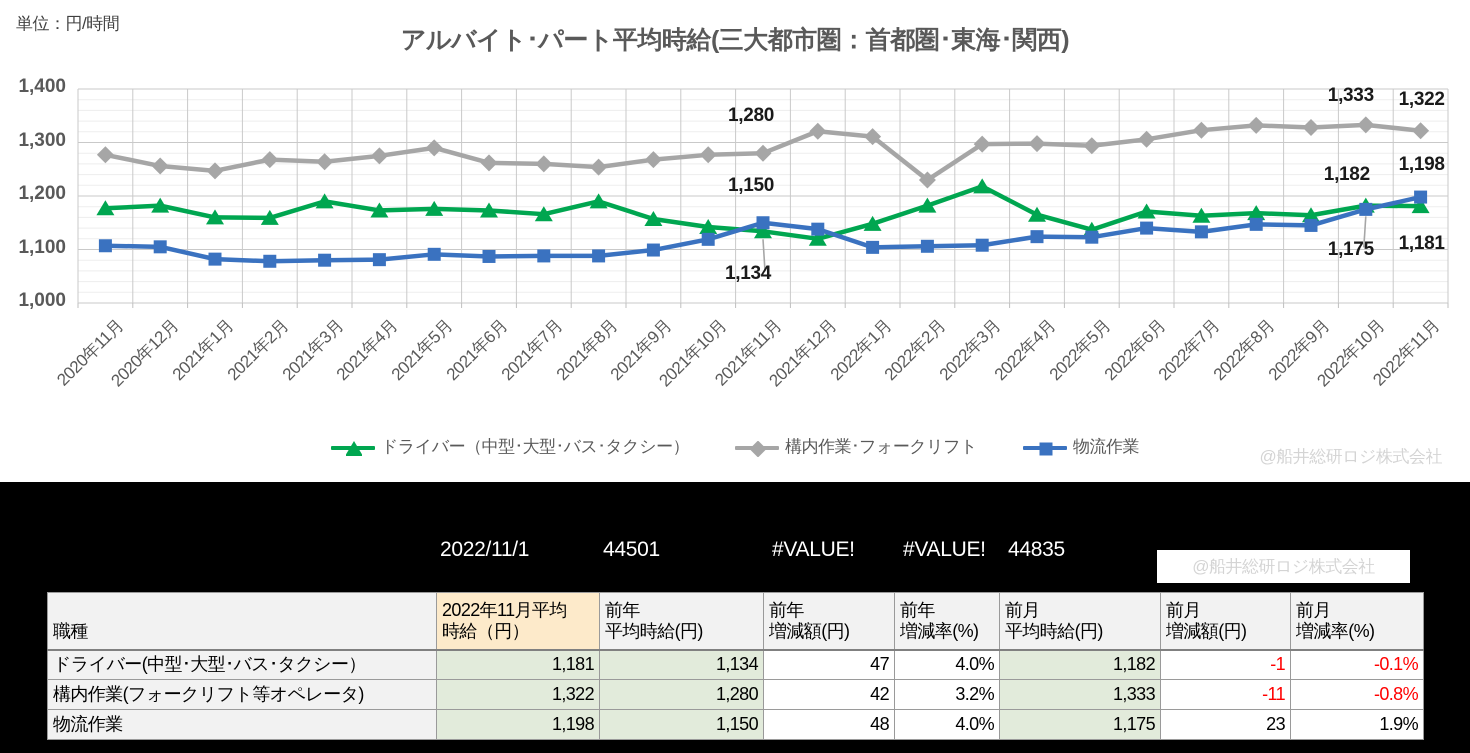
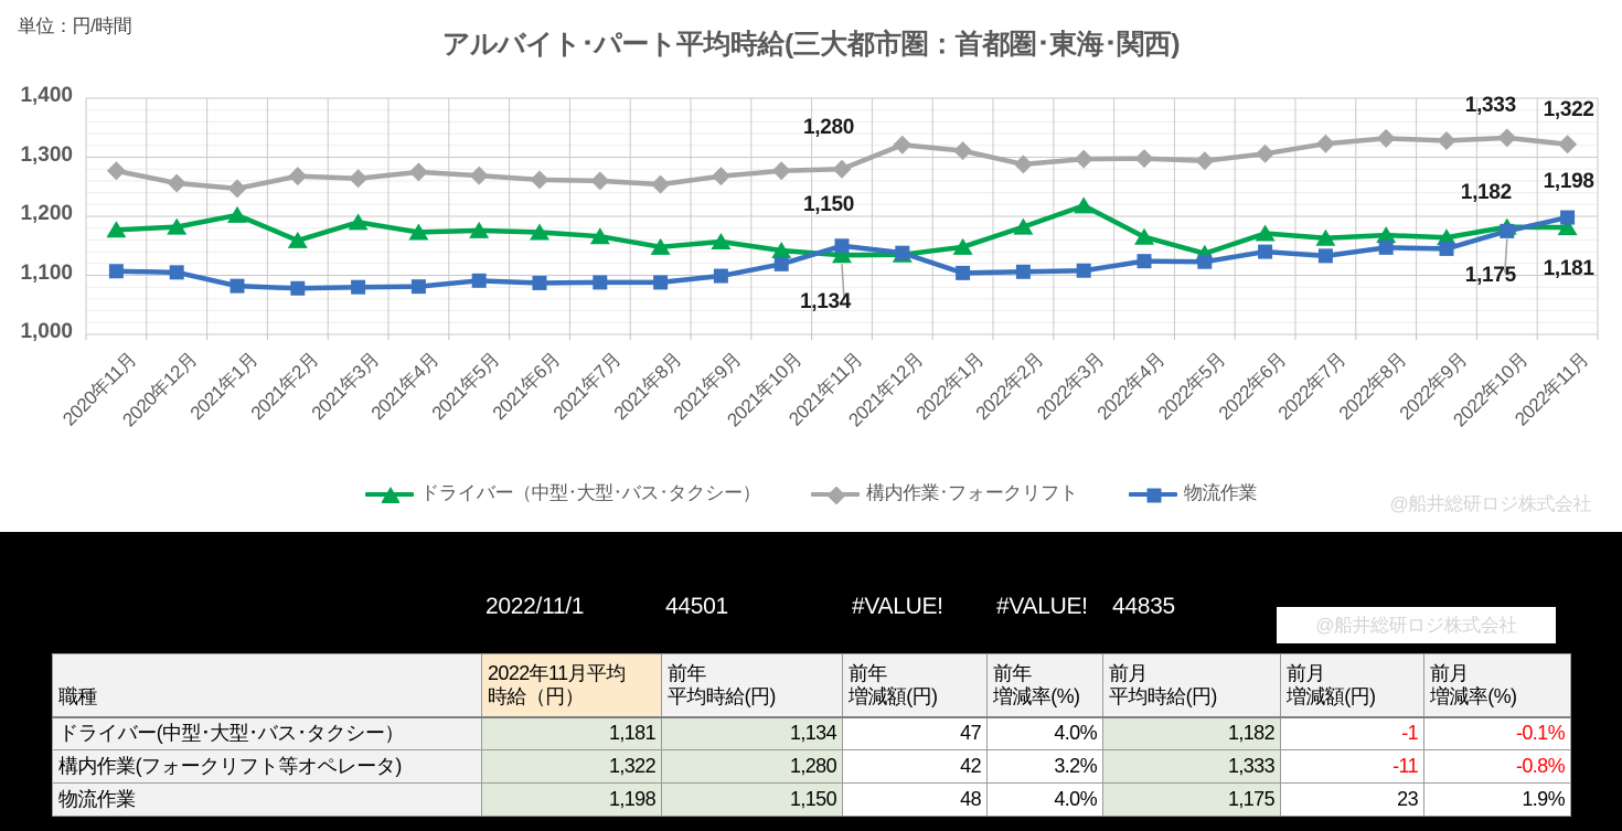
ドライバー（中型･大型･バス･タクシー）/2021年1月: 1160 -> 1200
構内作業･フォークリフト/2021年5月: 1290 -> 1270
ドライバー（中型･大型･バス･タクシー）/2021年8月: 1190 -> 1150
ドライバー（中型･大型･バス･タクシー）/2021年12月: 1120 -> 1140
構内作業･フォークリフト/2022年2月: 1230 -> 1290
